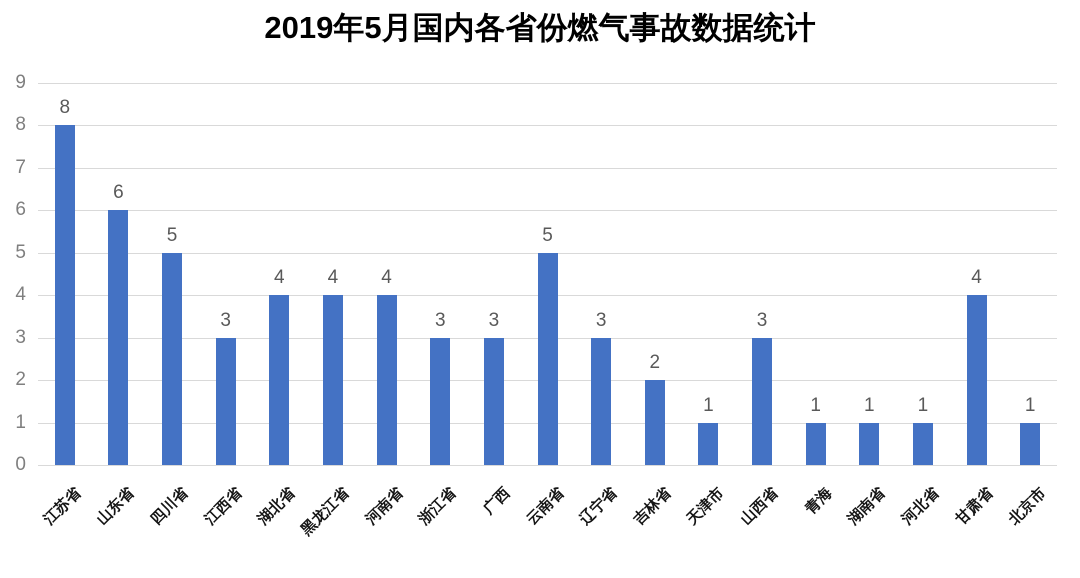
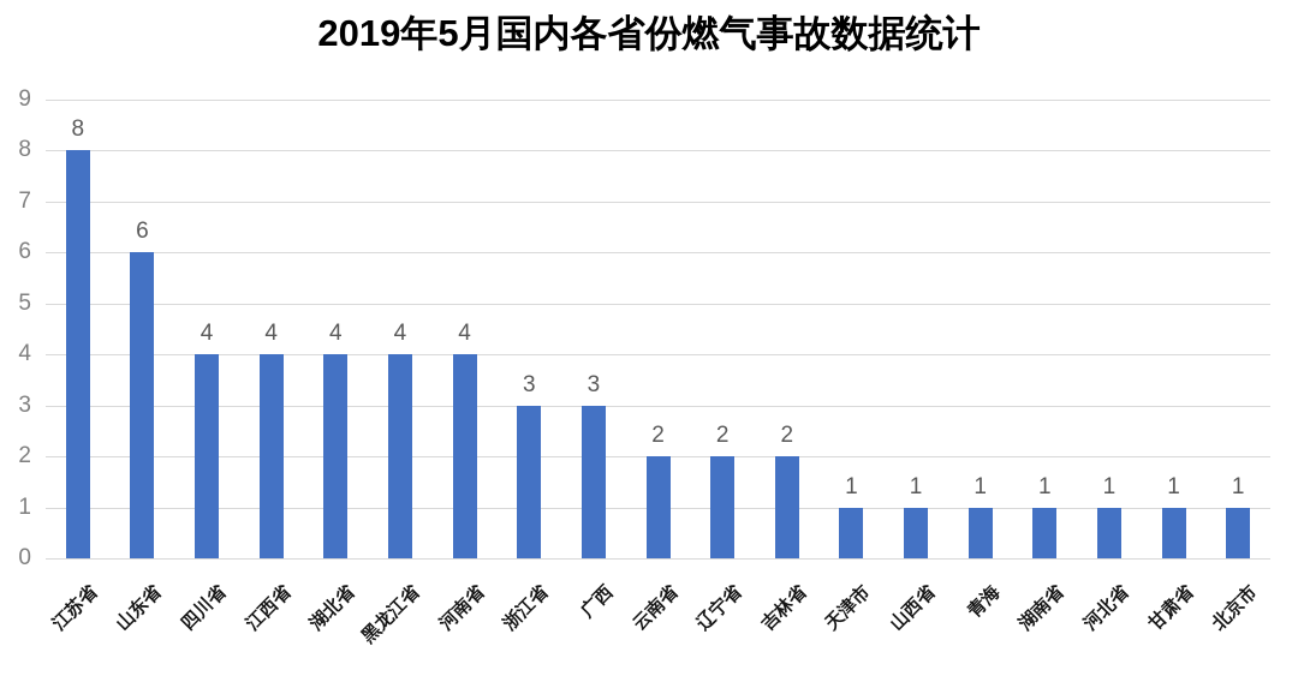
四川省: 5 -> 4
江西省: 3 -> 4
云南省: 5 -> 2
辽宁省: 3 -> 2
山西省: 3 -> 1
甘肃省: 4 -> 1
